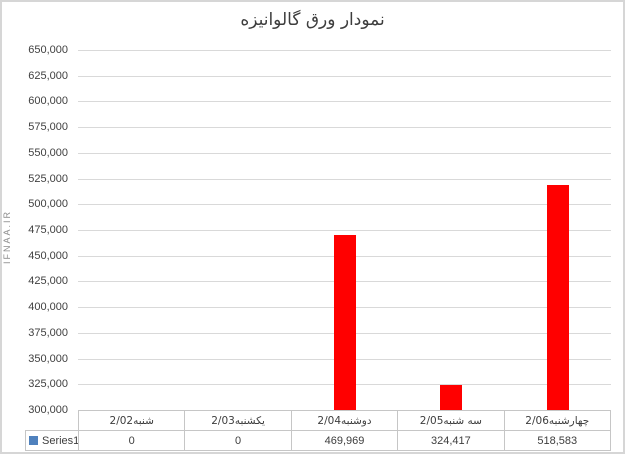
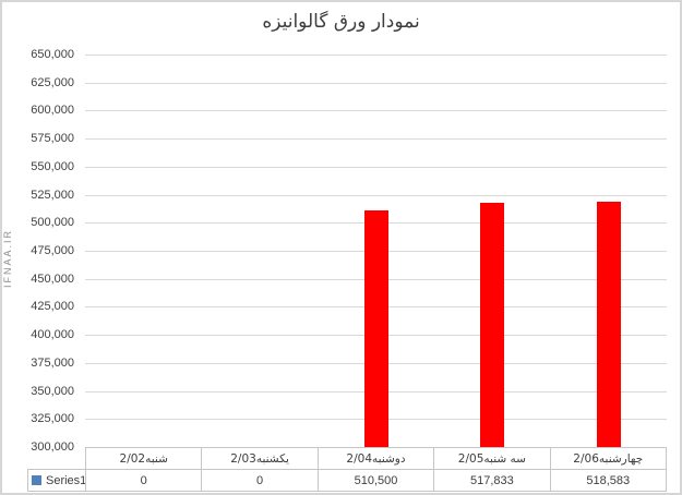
دوشنبه2/04: 469,969 -> 510,500
سه شنبه2/05: 324,417 -> 517,833
